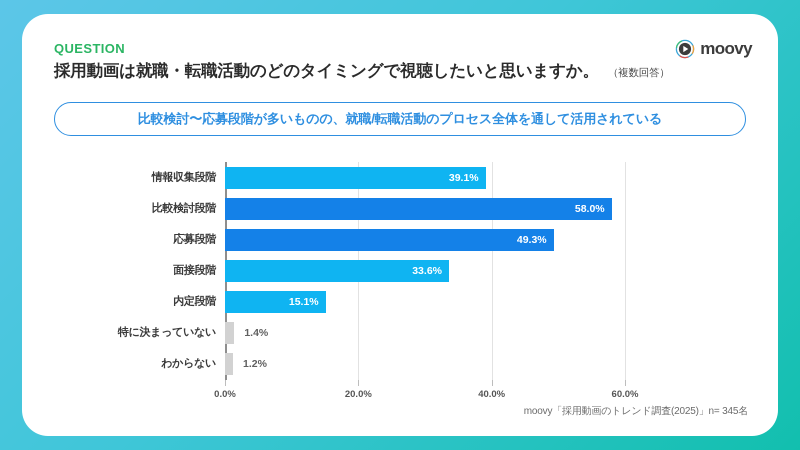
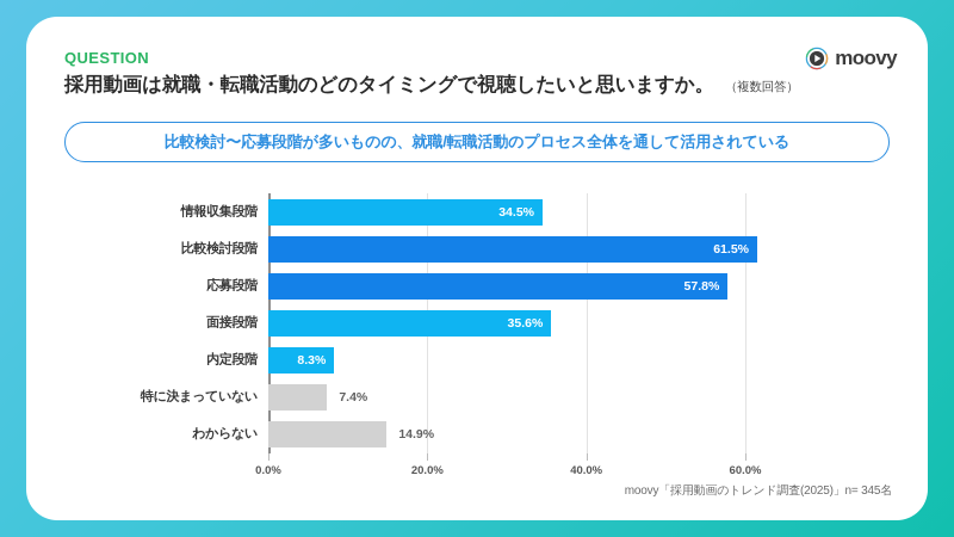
情報収集段階: 39.1% -> 34.5%
比較検討段階: 58.0% -> 61.5%
応募段階: 49.3% -> 57.8%
面接段階: 33.6% -> 35.6%
内定段階: 15.1% -> 8.3%
特に決まっていない: 1.4% -> 7.4%
わからない: 1.2% -> 14.9%
